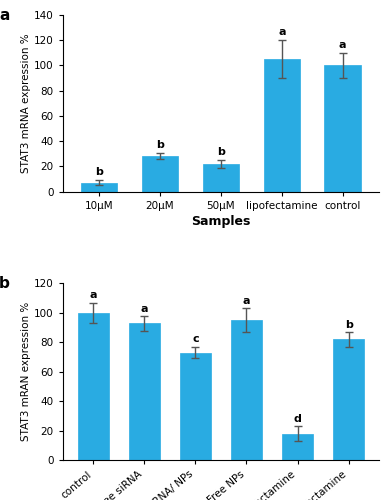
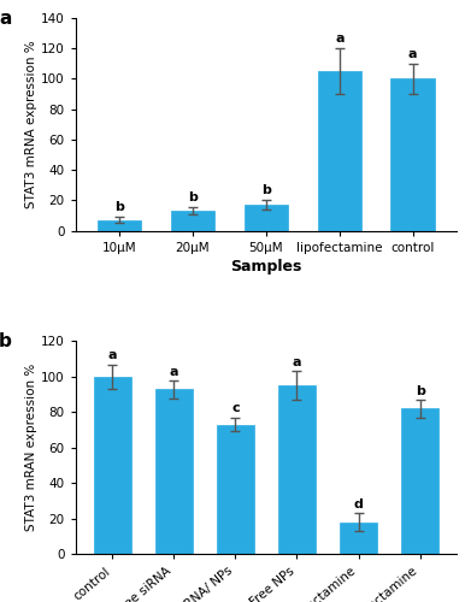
20μM: 28 -> 13
50μM: 22 -> 17
